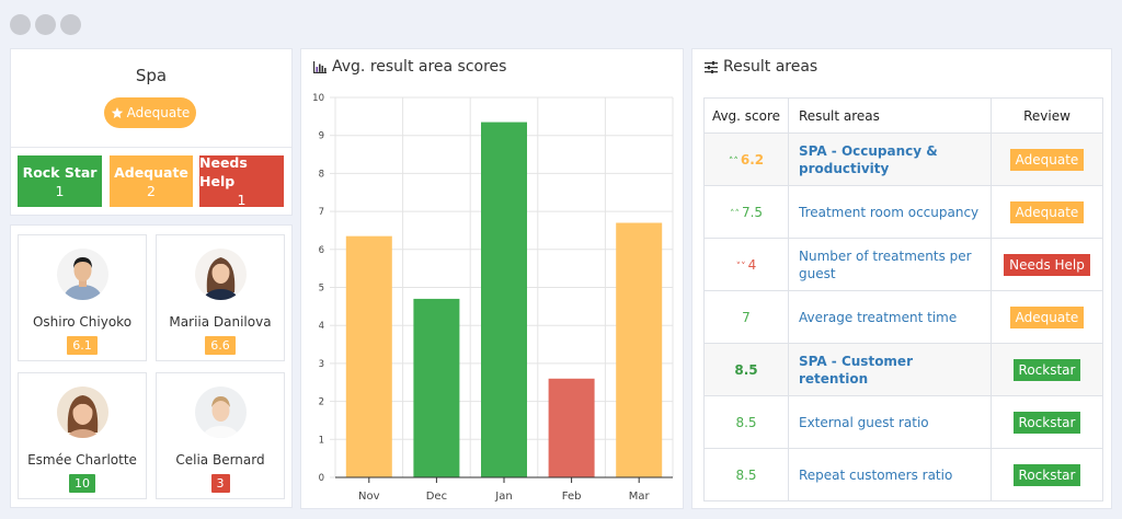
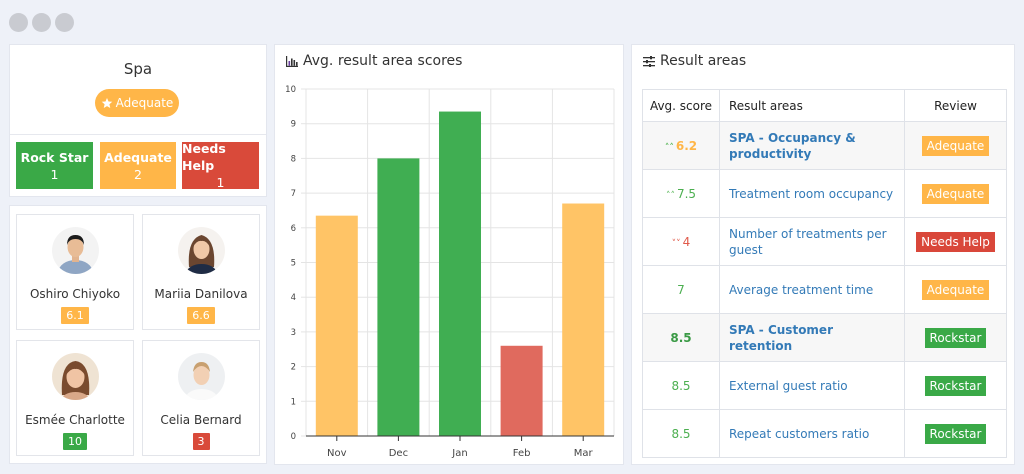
Dec: 4.7 -> 8.0
